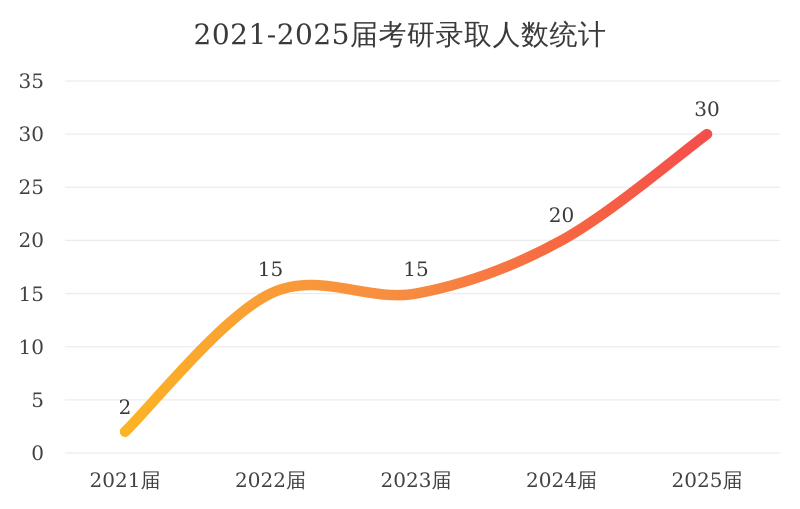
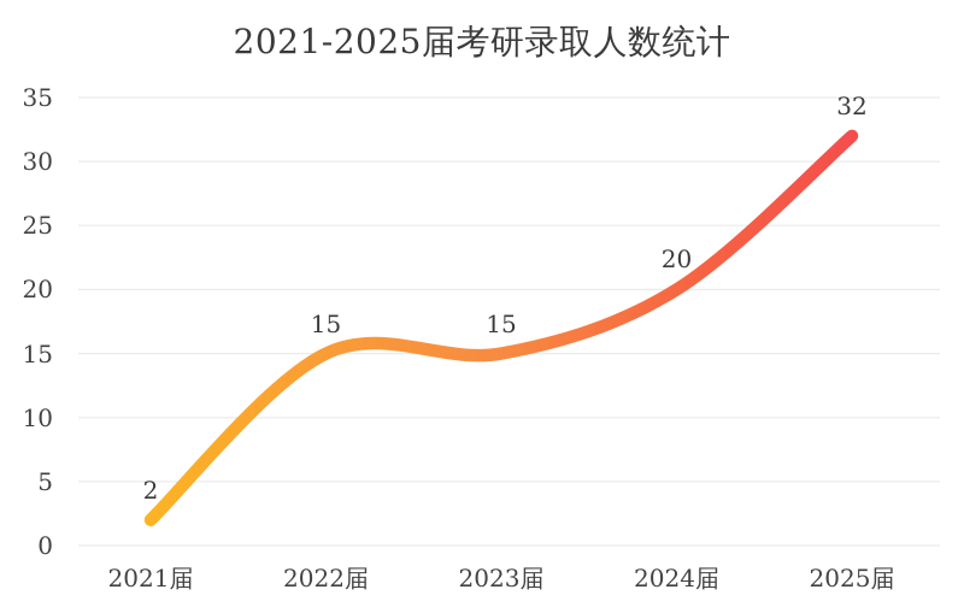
2025届: 30 -> 32
